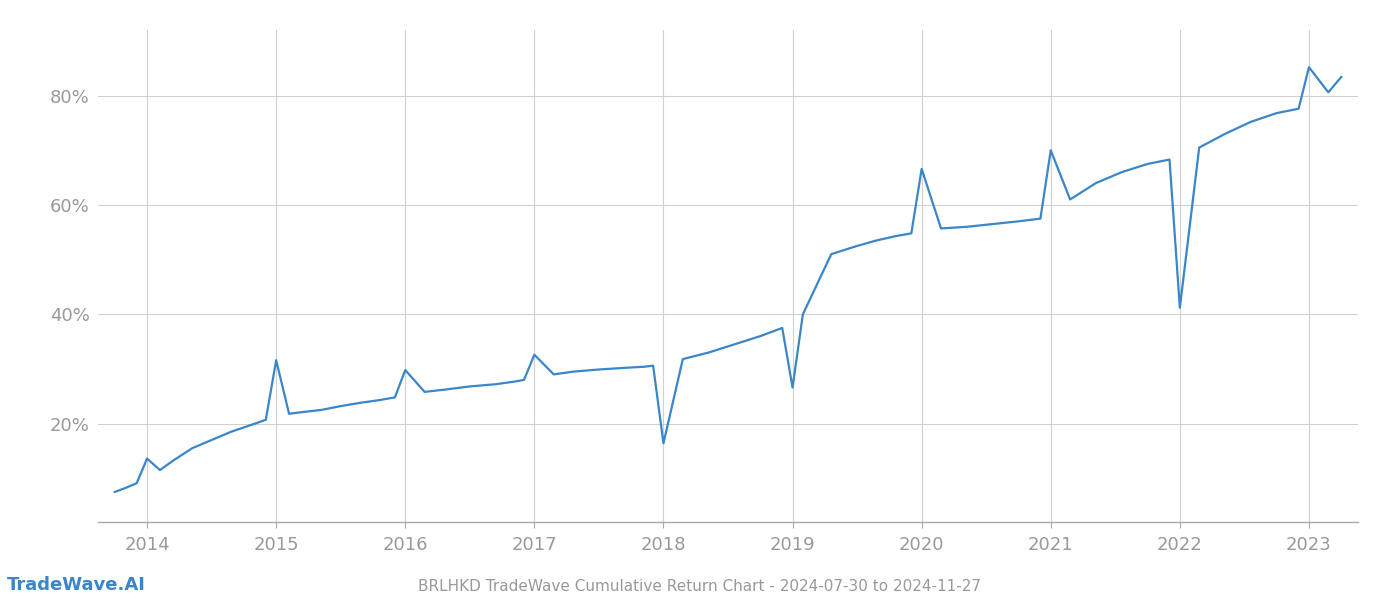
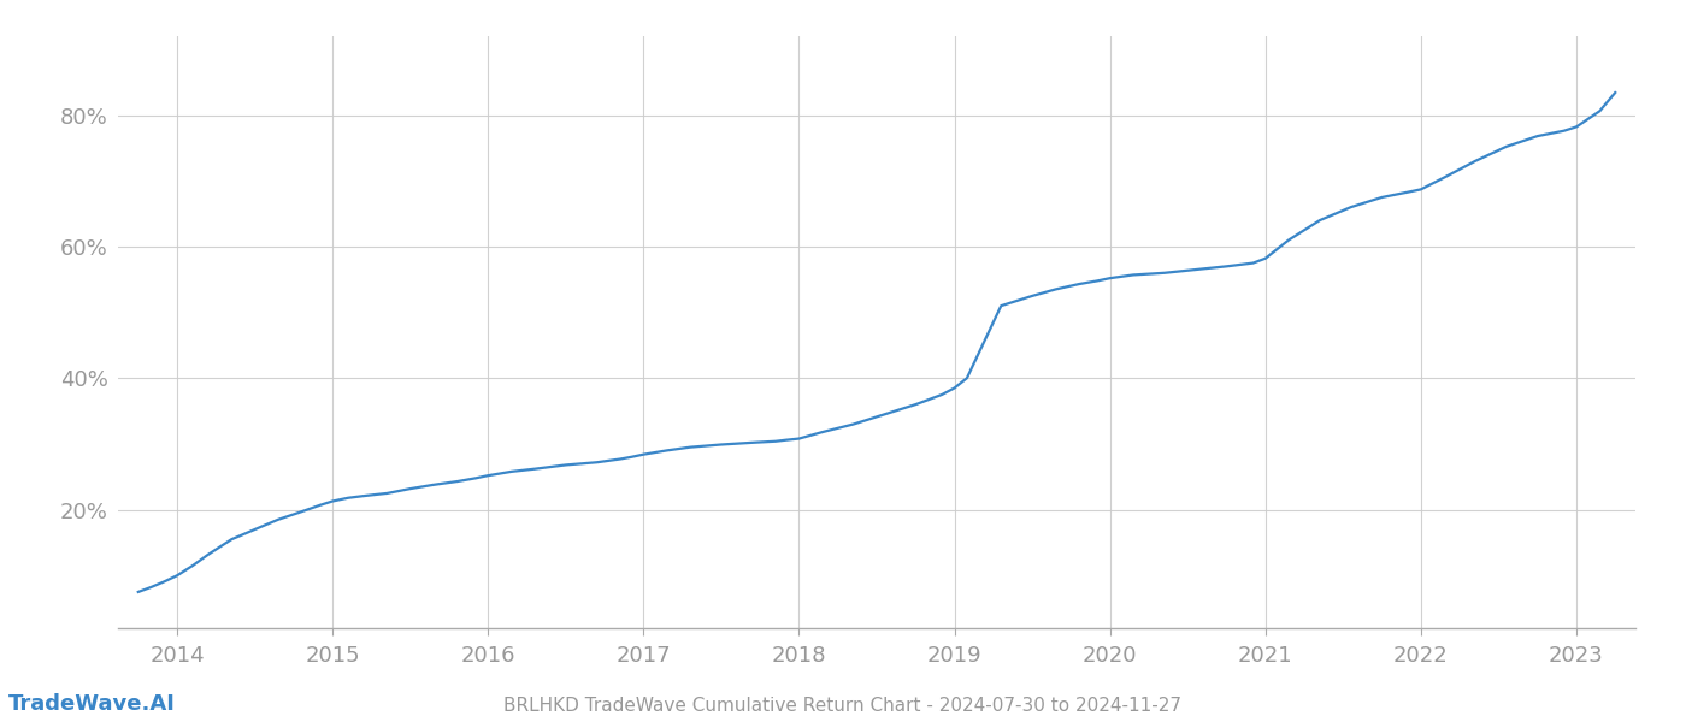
2014: 13.6% -> 10.0%
2015: 31.6% -> 21.3%
2016: 29.8% -> 25.2%
2017: 32.6% -> 28.4%
2018: 16.4% -> 30.8%
2019: 26.6% -> 38.5%
2020: 66.6% -> 55.2%
2021: 70.0% -> 58.2%
2022: 41.2% -> 68.7%
2023: 85.2% -> 78.2%
